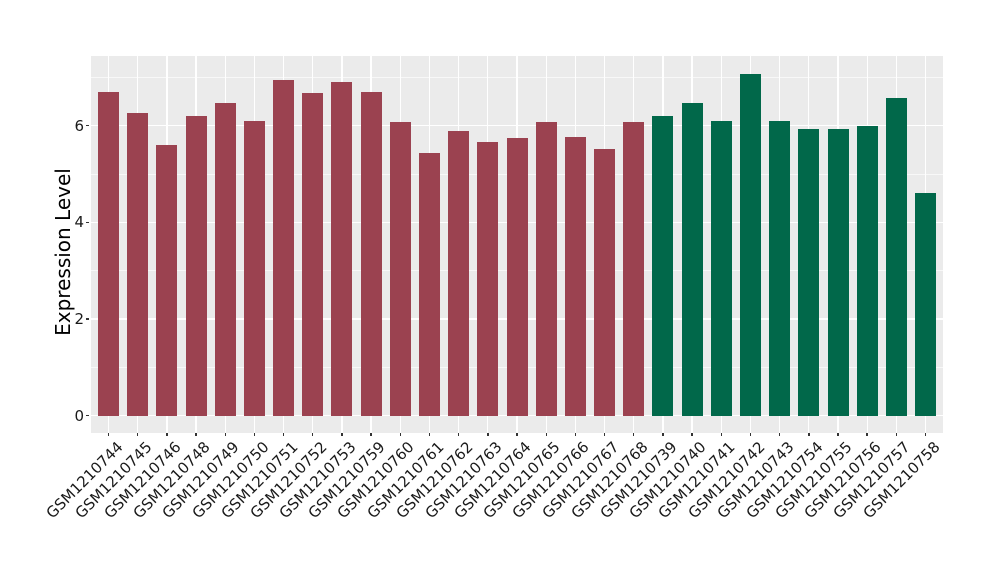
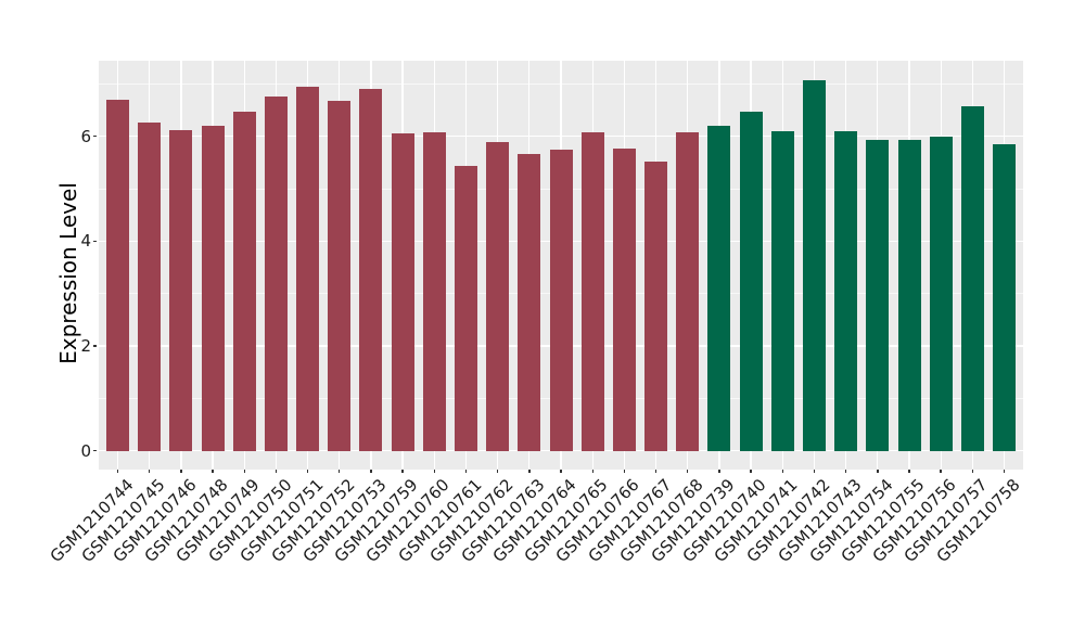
GSM1210746: 5.6 -> 6.1
GSM1210750: 6.1 -> 6.8
GSM1210759: 6.7 -> 6.0
GSM1210758: 4.6 -> 5.8
